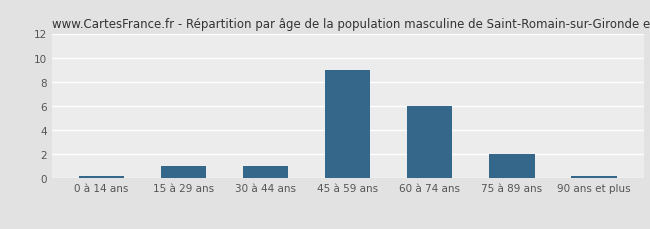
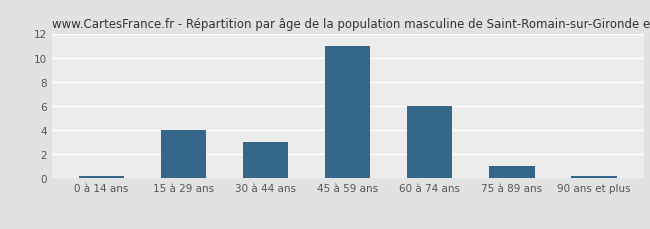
15 à 29 ans: 1.0 -> 4.0
30 à 44 ans: 1.0 -> 3.0
45 à 59 ans: 9.0 -> 11.0
75 à 89 ans: 2.0 -> 1.0
